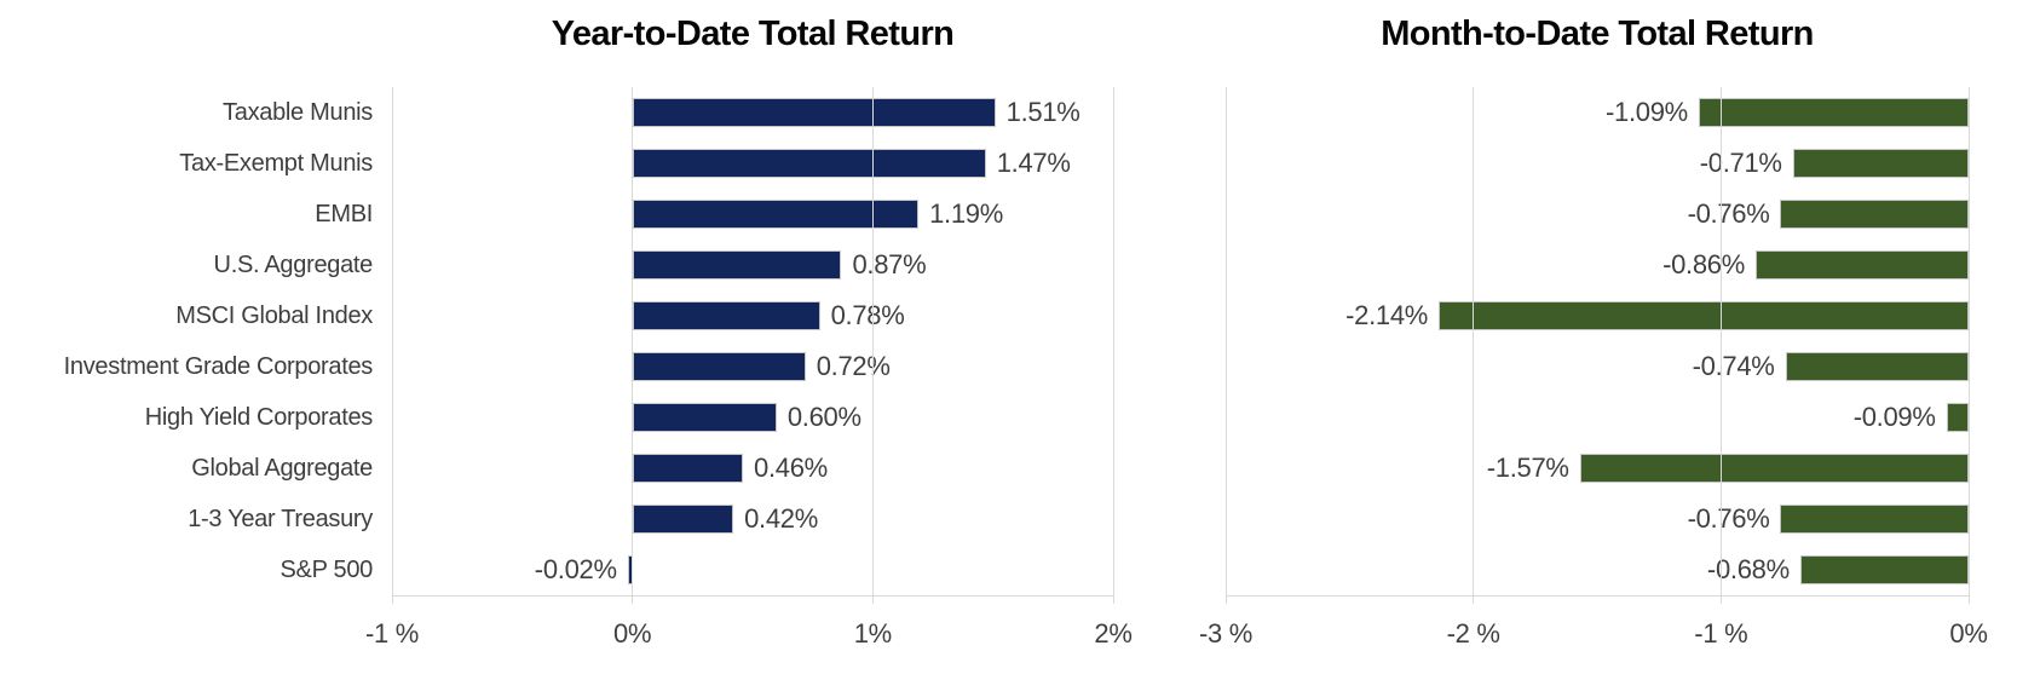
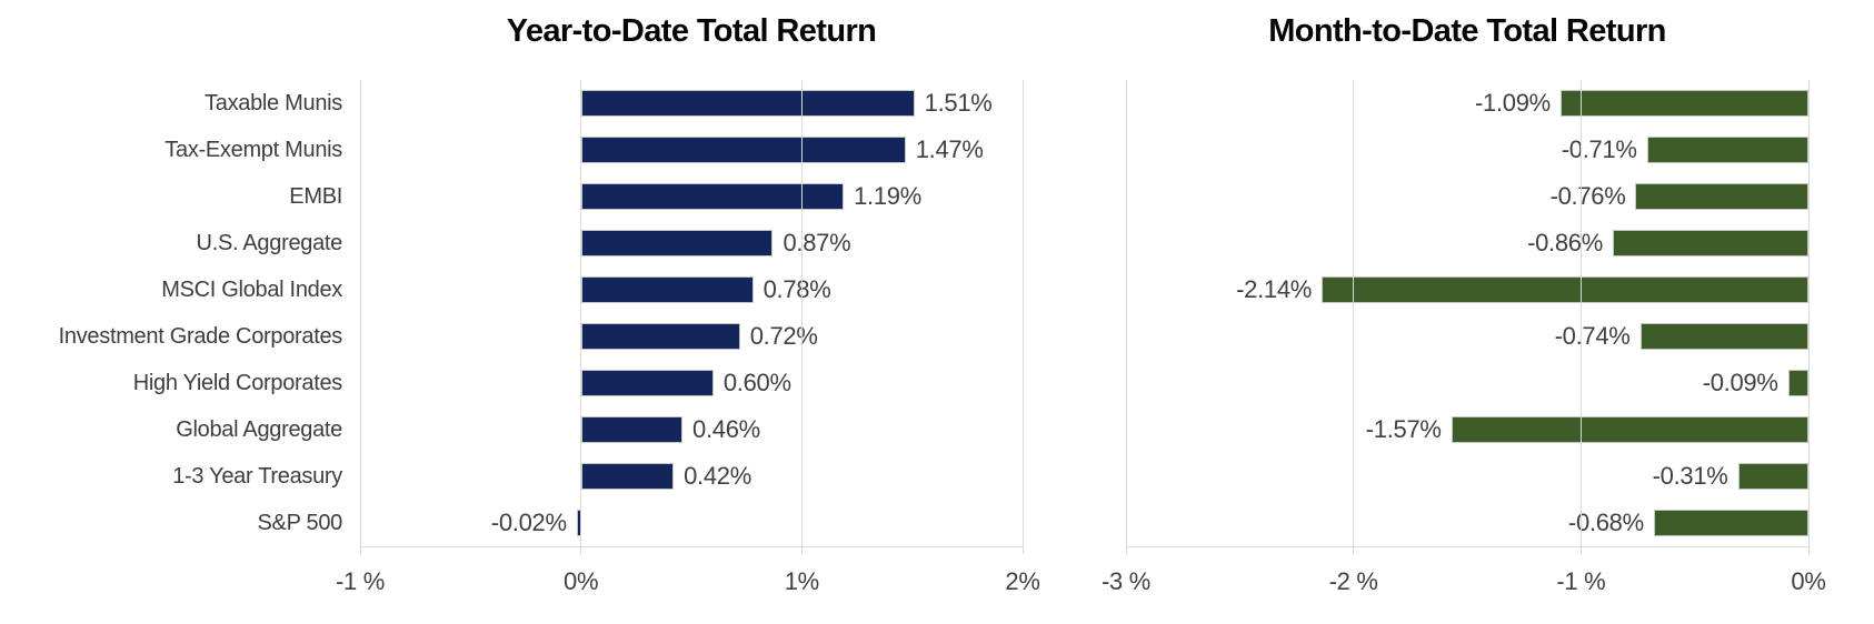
Month-to-Date Total Return/1-3 Year Treasury: -0.76% -> -0.31%
